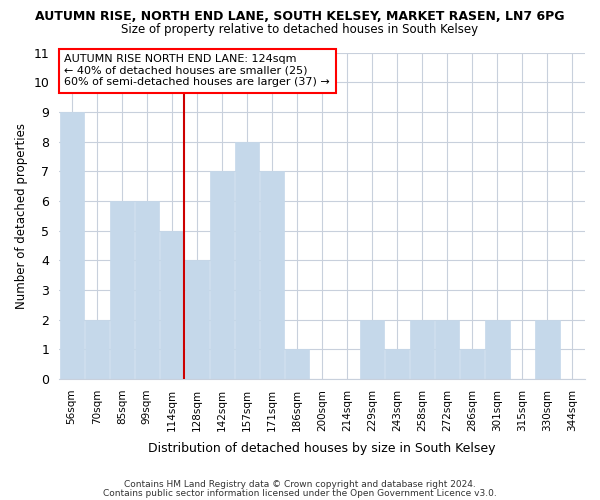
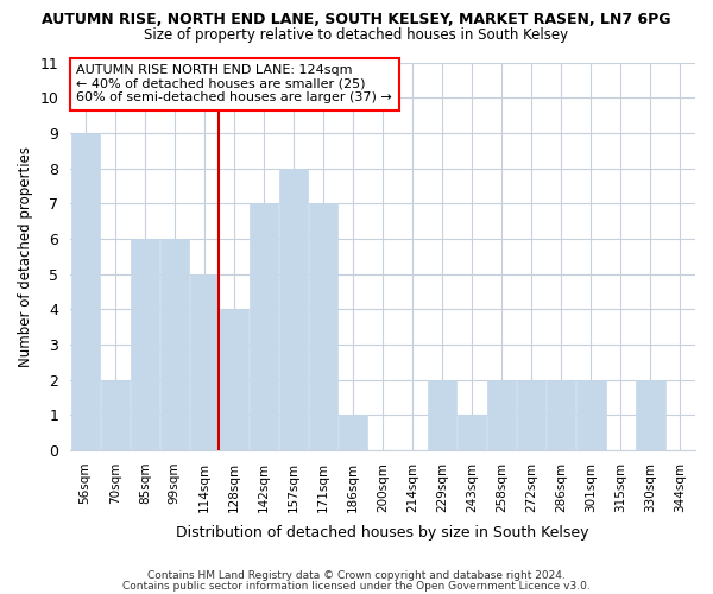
286sqm: 1 -> 2
